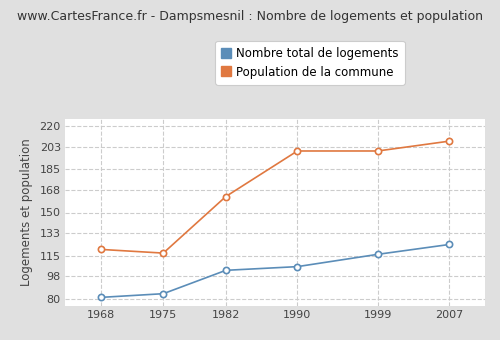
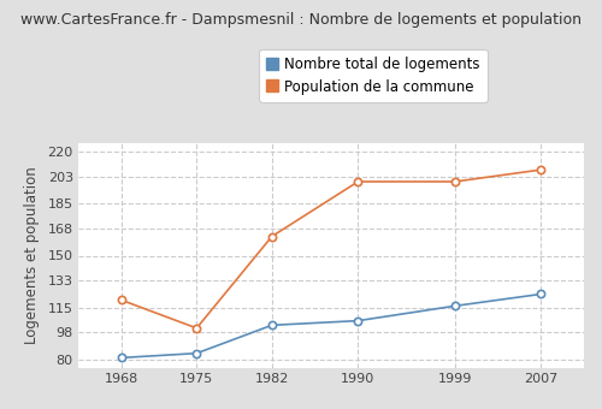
Population de la commune/1975: 117 -> 101
